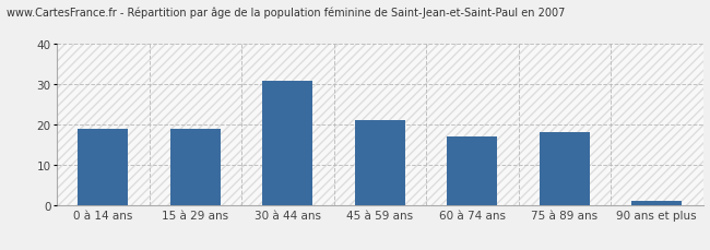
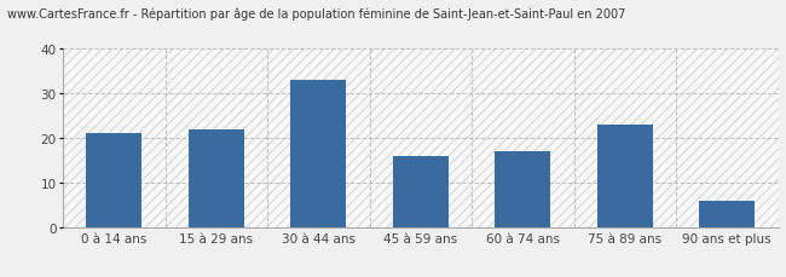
0 à 14 ans: 19 -> 21
15 à 29 ans: 19 -> 22
30 à 44 ans: 31 -> 33
45 à 59 ans: 21 -> 16
75 à 89 ans: 18 -> 23
90 ans et plus: 1 -> 6
